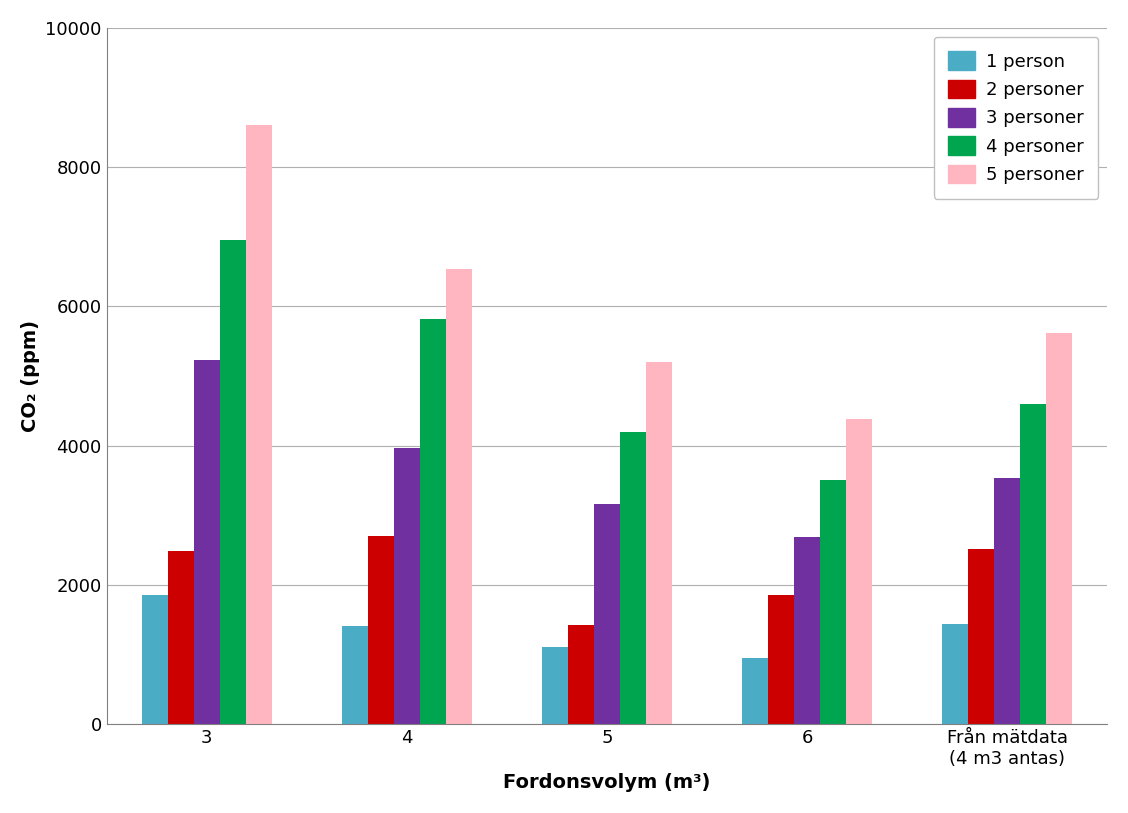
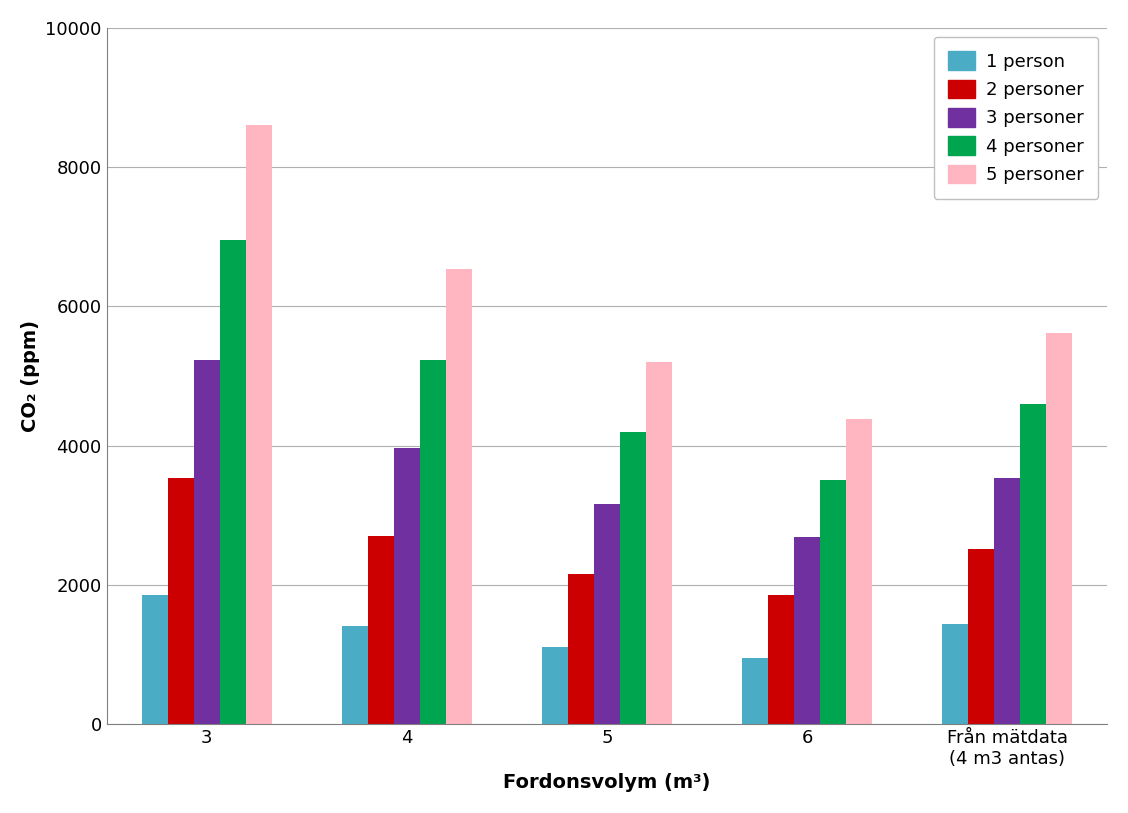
2 personer/3: 2480 -> 3530
4 personer/4: 5820 -> 5230
2 personer/5: 1420 -> 2160
